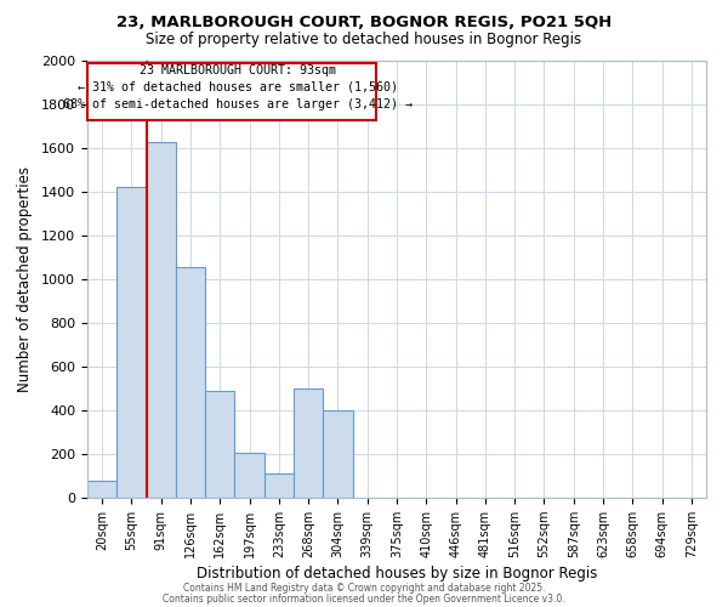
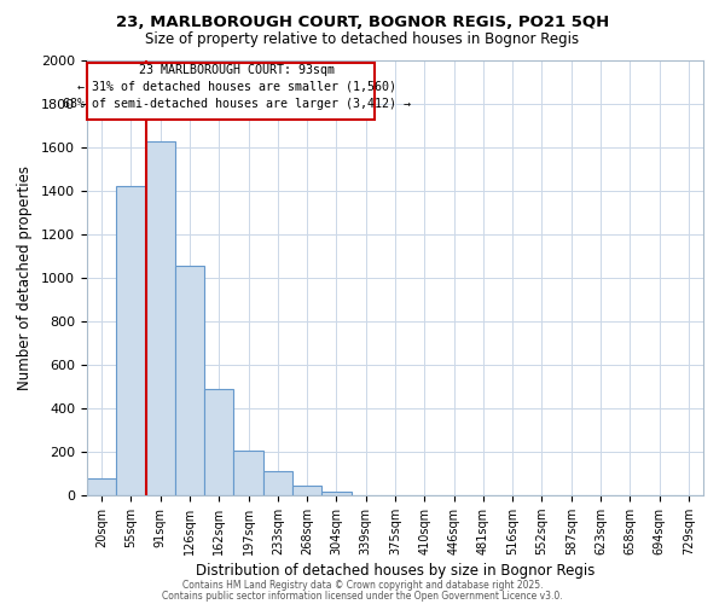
268sqm: 500 -> 40
304sqm: 400 -> 20
